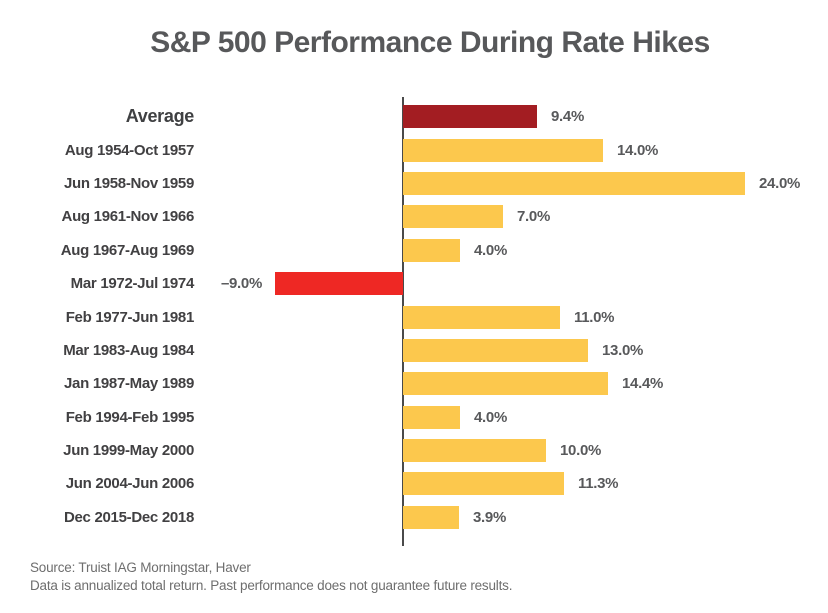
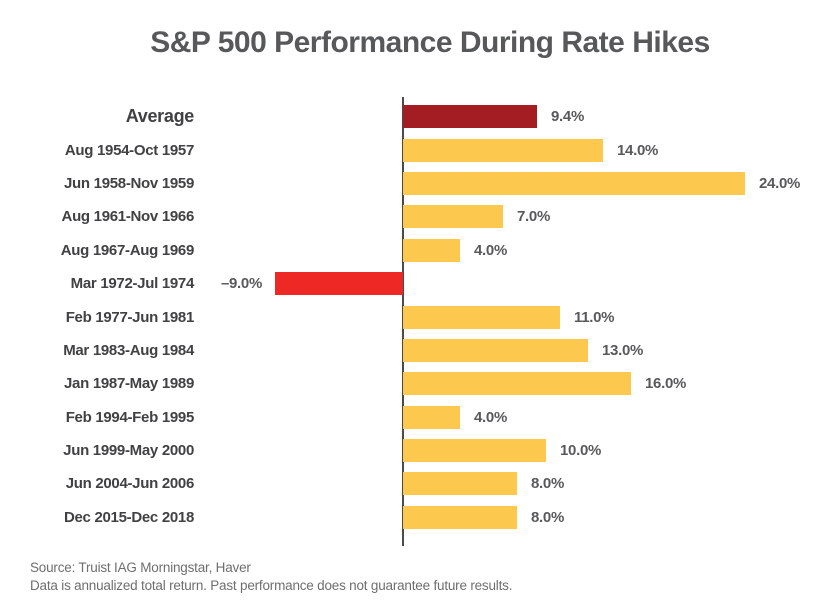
Jan 1987-May 1989: 14.4% -> 16.0%
Jun 2004-Jun 2006: 11.3% -> 8.0%
Dec 2015-Dec 2018: 3.9% -> 8.0%
